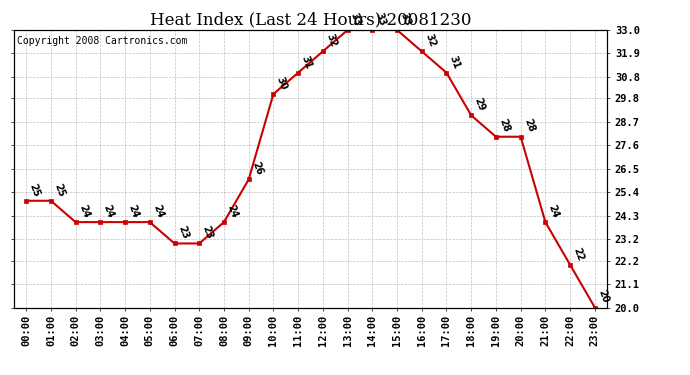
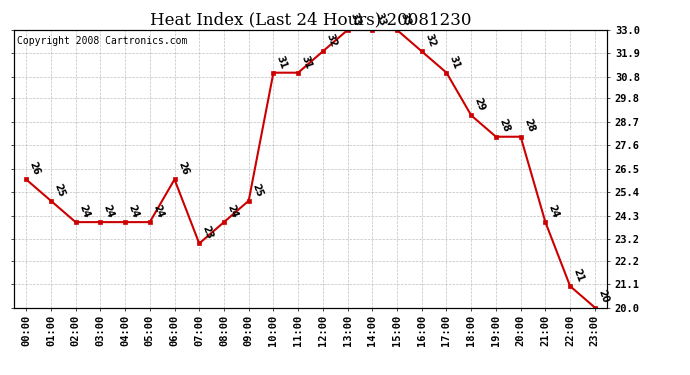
00:00: 25 -> 26
06:00: 23 -> 26
09:00: 26 -> 25
10:00: 30 -> 31
22:00: 22 -> 21
